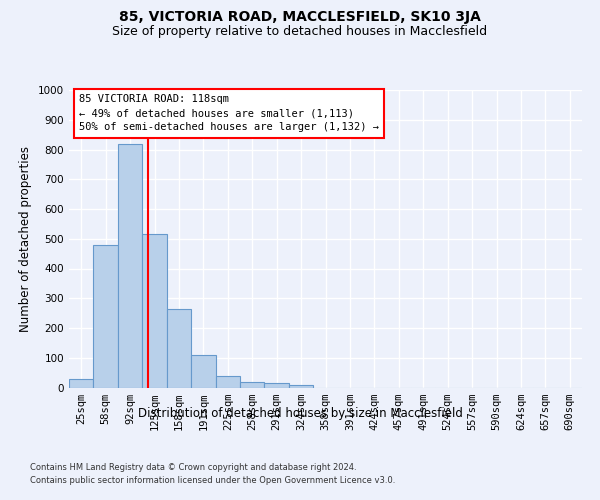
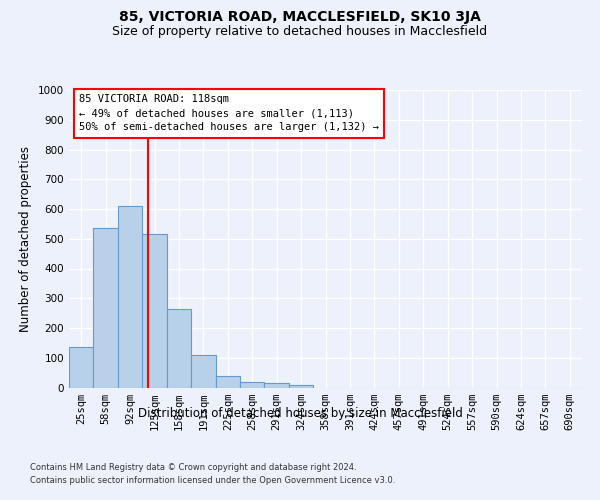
25sqm: 30 -> 135
58sqm: 480 -> 535
92sqm: 820 -> 610
